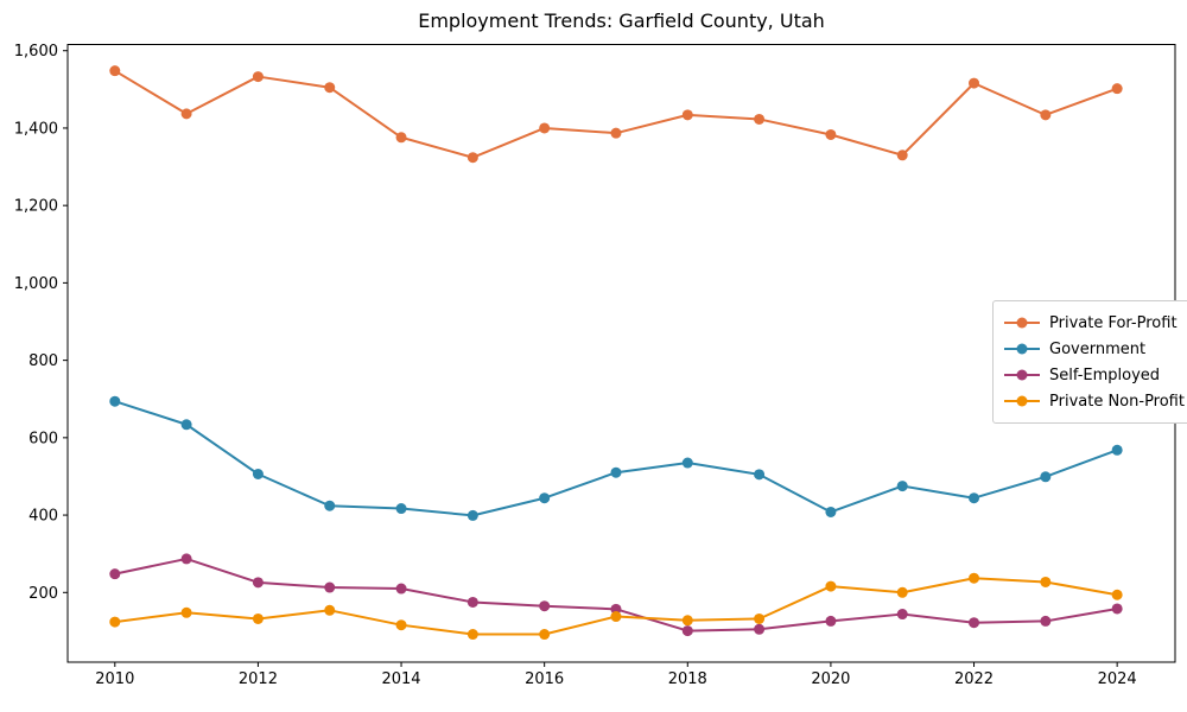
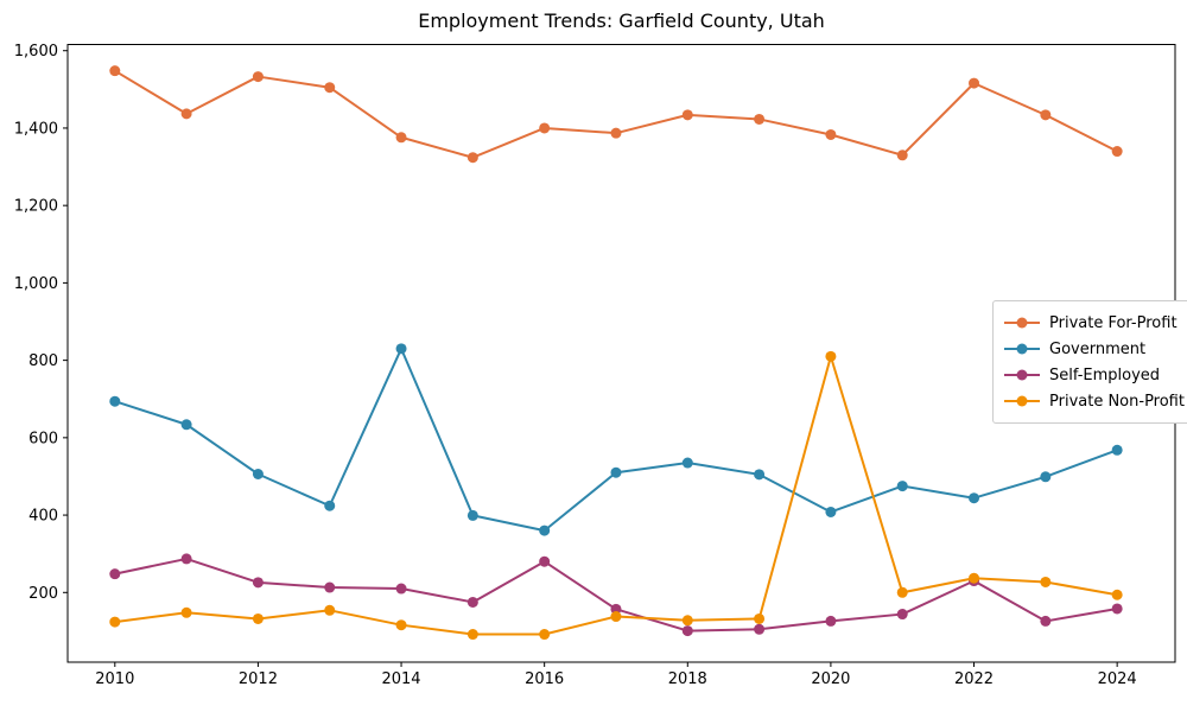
Government/2014: 420 -> 830
Government/2016: 440 -> 360
Self-Employed/2016: 160 -> 280
Private Non-Profit/2020: 220 -> 810
Self-Employed/2022: 120 -> 230
Private For-Profit/2024: 1500 -> 1340
